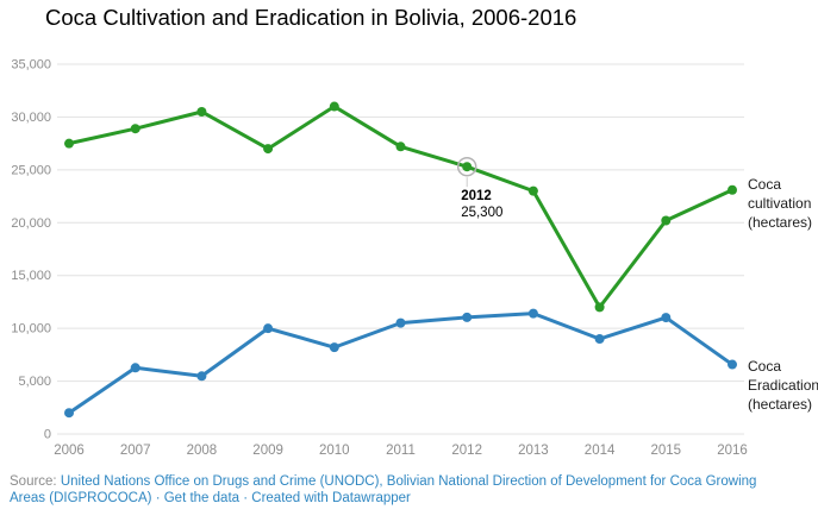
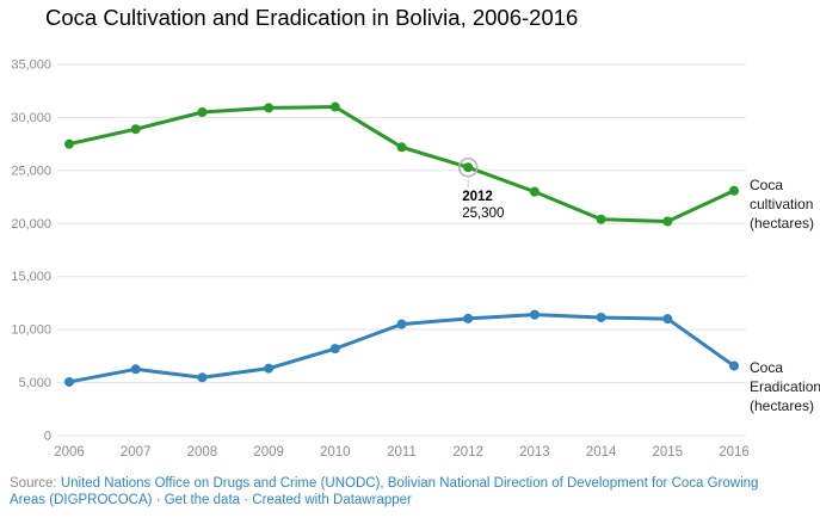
Coca Eradication (hectares)/2006: 2000 -> 5000
Coca cultivation (hectares)/2009: 27000 -> 31000
Coca Eradication (hectares)/2009: 10000 -> 6000
Coca cultivation (hectares)/2014: 12000 -> 20000
Coca Eradication (hectares)/2014: 9000 -> 11000
